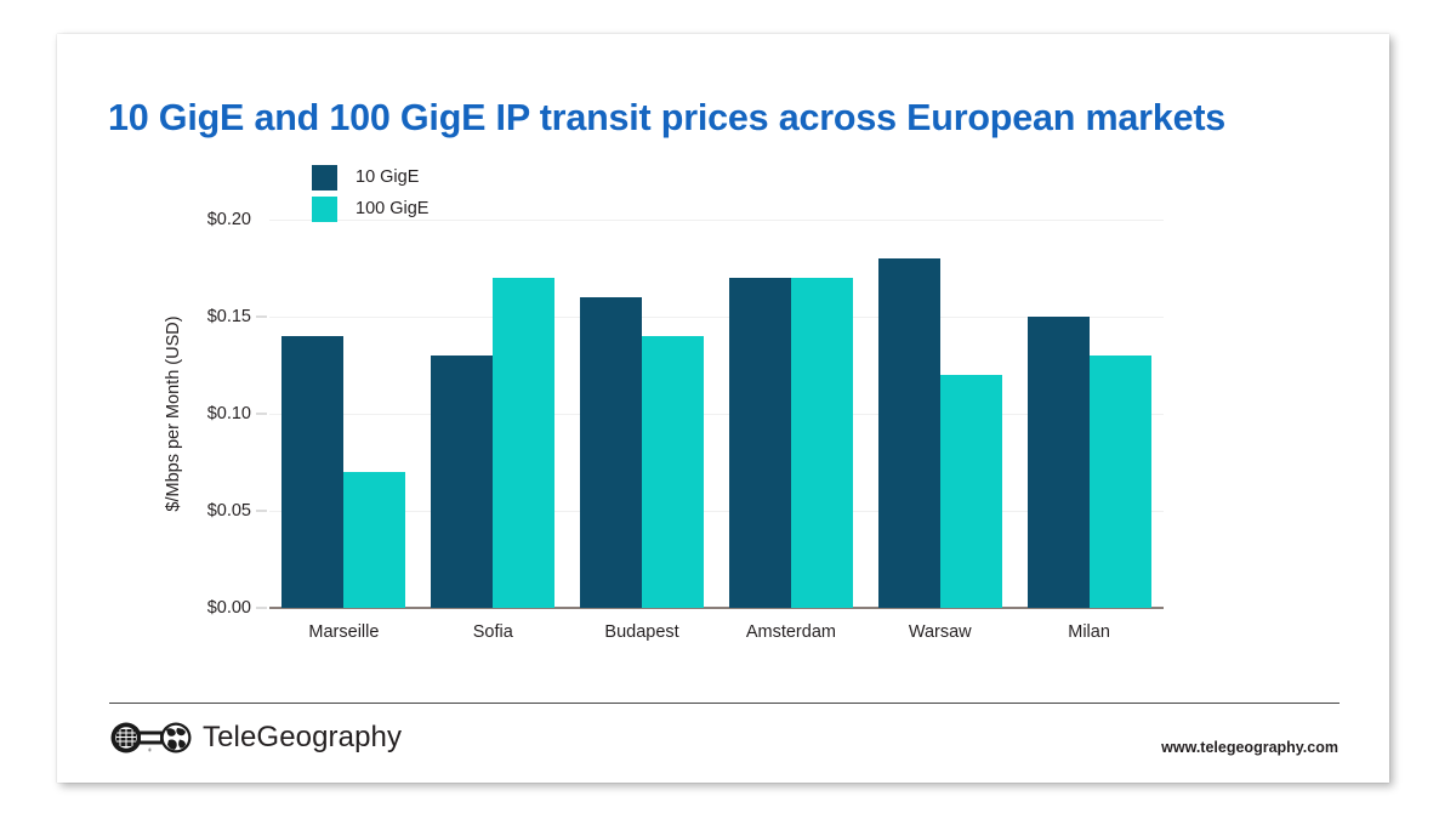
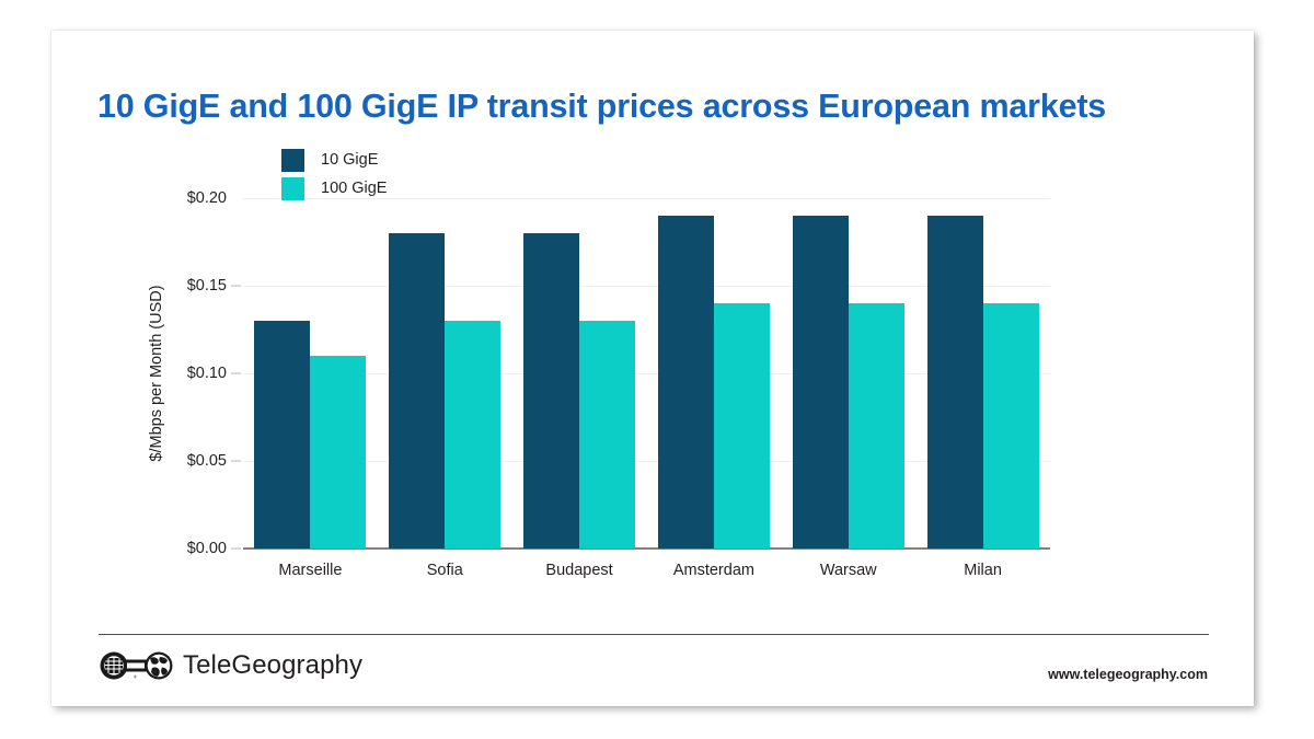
10 GigE/Marseille: $0.14 -> $0.13
100 GigE/Marseille: $0.07 -> $0.11
10 GigE/Sofia: $0.13 -> $0.18
100 GigE/Sofia: $0.17 -> $0.13
10 GigE/Budapest: $0.16 -> $0.18
100 GigE/Budapest: $0.14 -> $0.13
10 GigE/Amsterdam: $0.17 -> $0.19
100 GigE/Amsterdam: $0.17 -> $0.14
10 GigE/Warsaw: $0.18 -> $0.19
100 GigE/Warsaw: $0.12 -> $0.14
10 GigE/Milan: $0.15 -> $0.19
100 GigE/Milan: $0.13 -> $0.14
